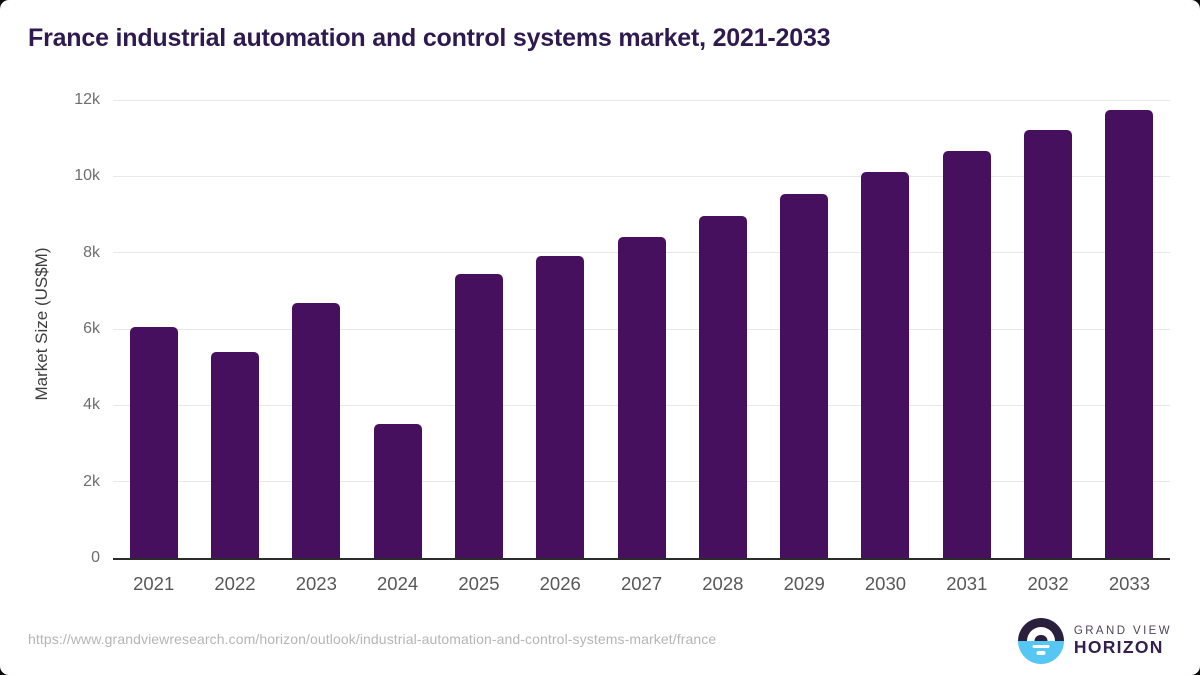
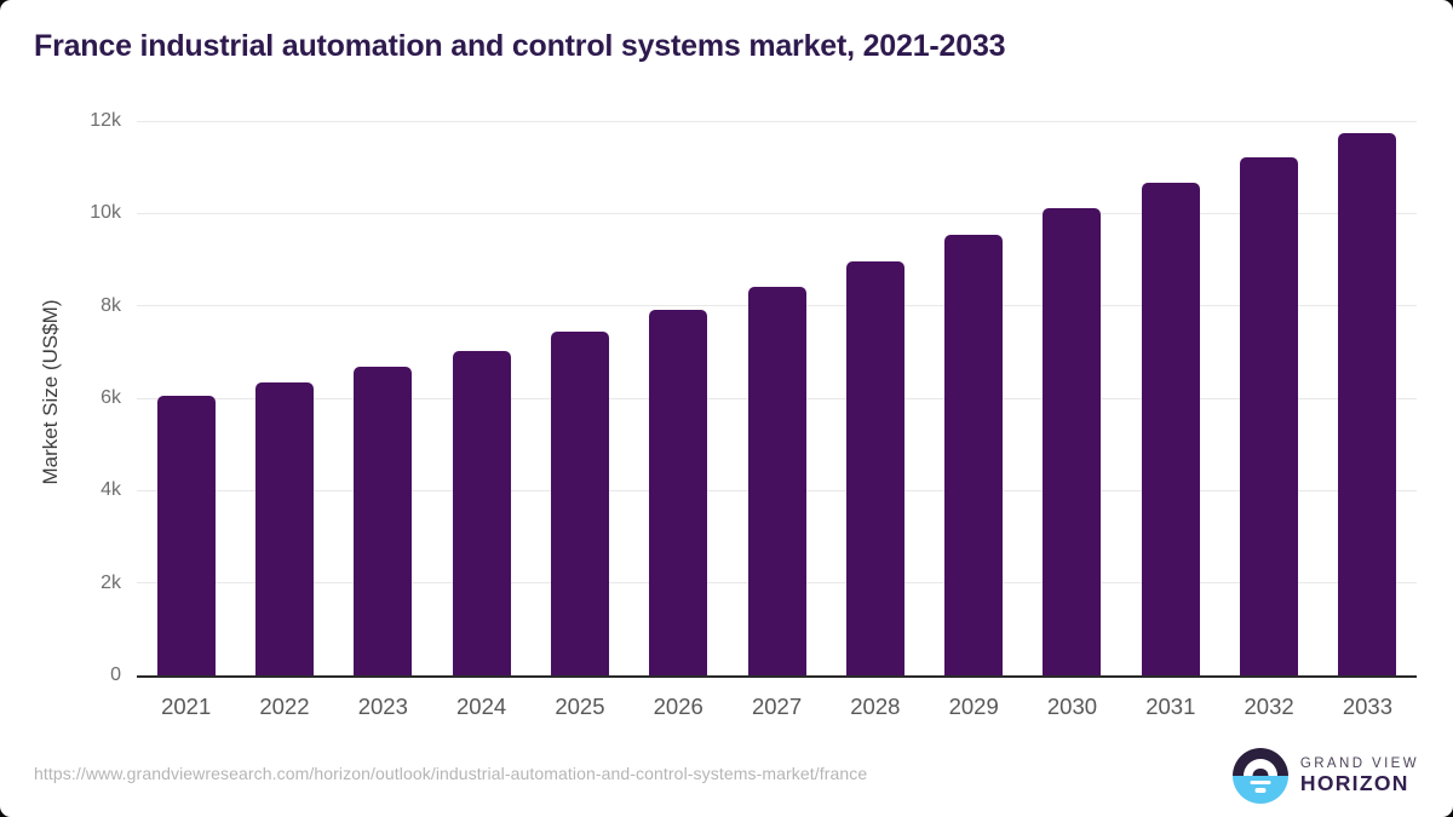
2022: 5.4k -> 6.3k
2024: 3.5k -> 7.0k
